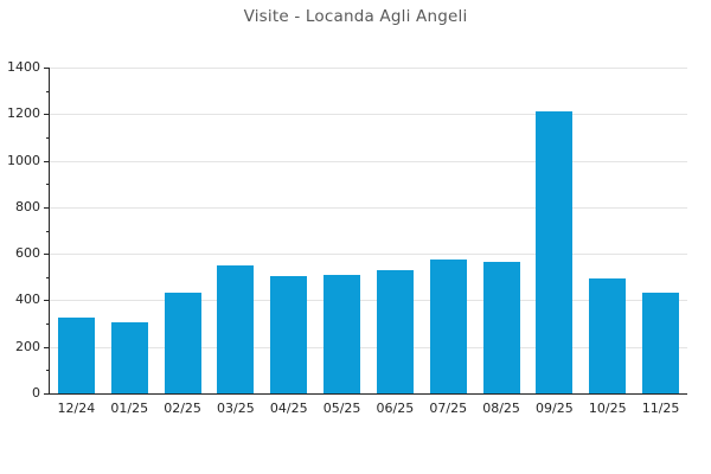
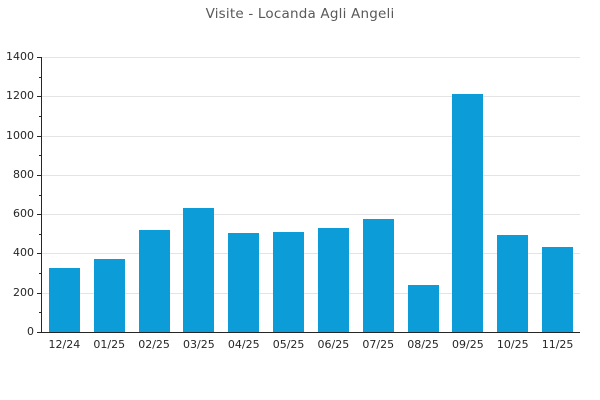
01/25: 300 -> 370
02/25: 440 -> 520
03/25: 550 -> 630
08/25: 560 -> 240
